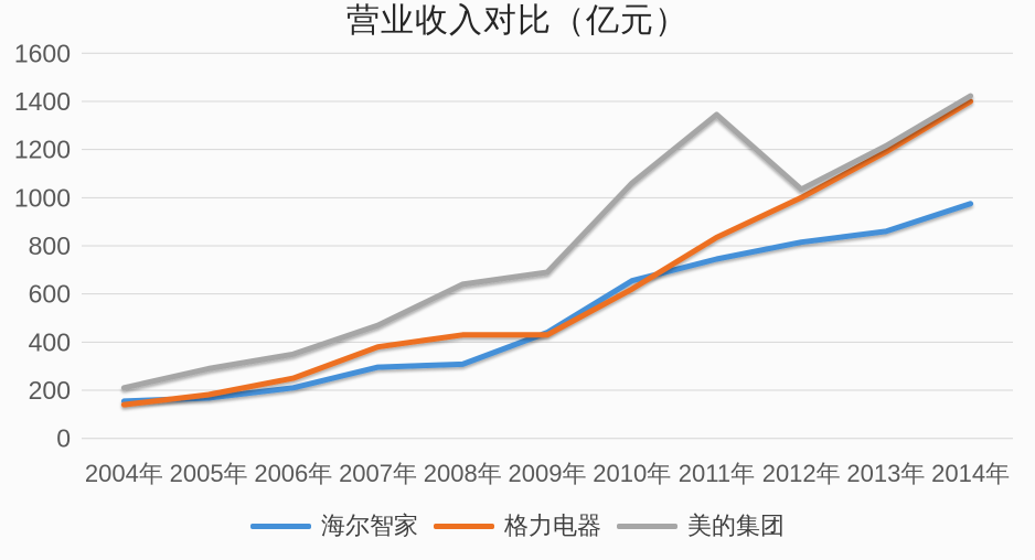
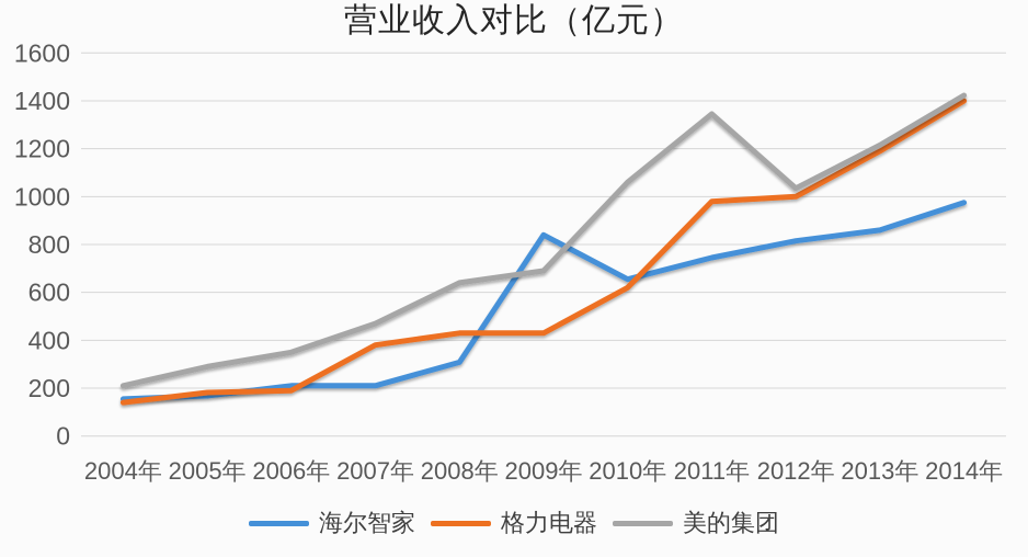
格力电器/2006年: 250 -> 190
海尔智家/2007年: 300 -> 210
海尔智家/2009年: 440 -> 840
格力电器/2011年: 840 -> 980
